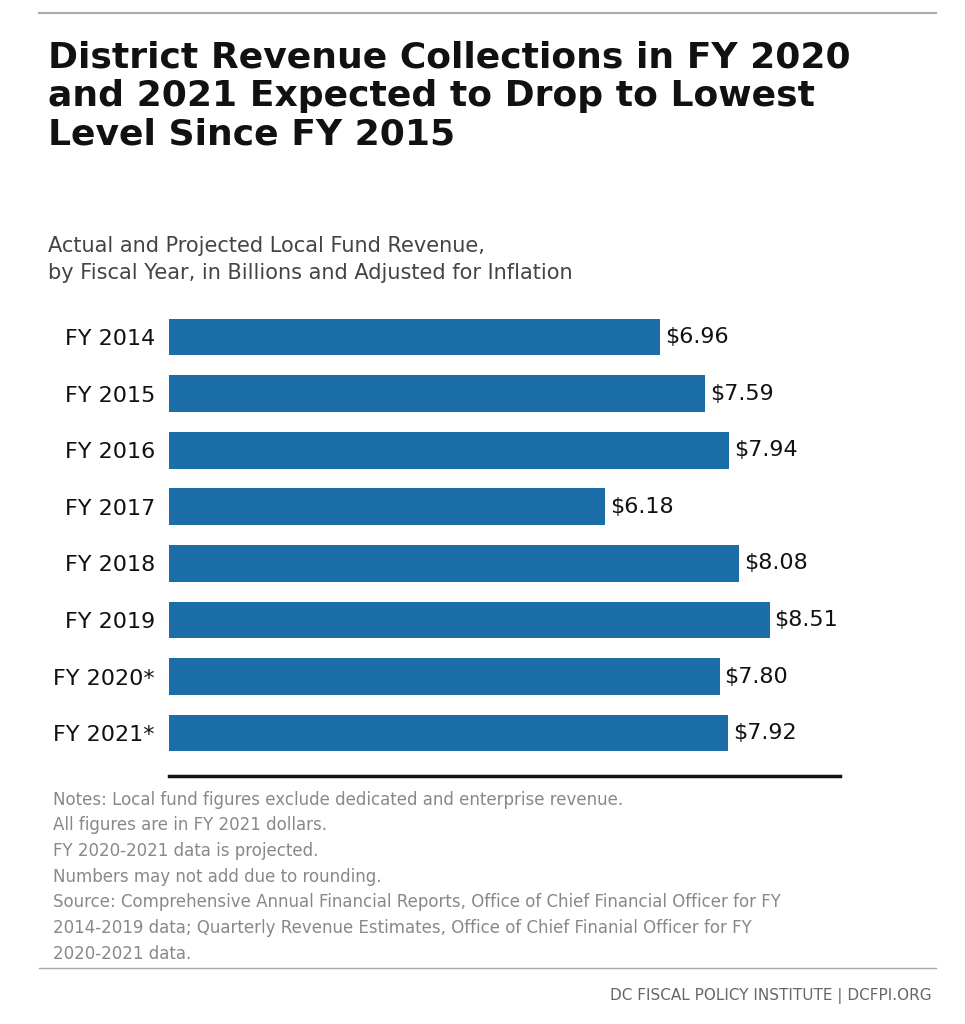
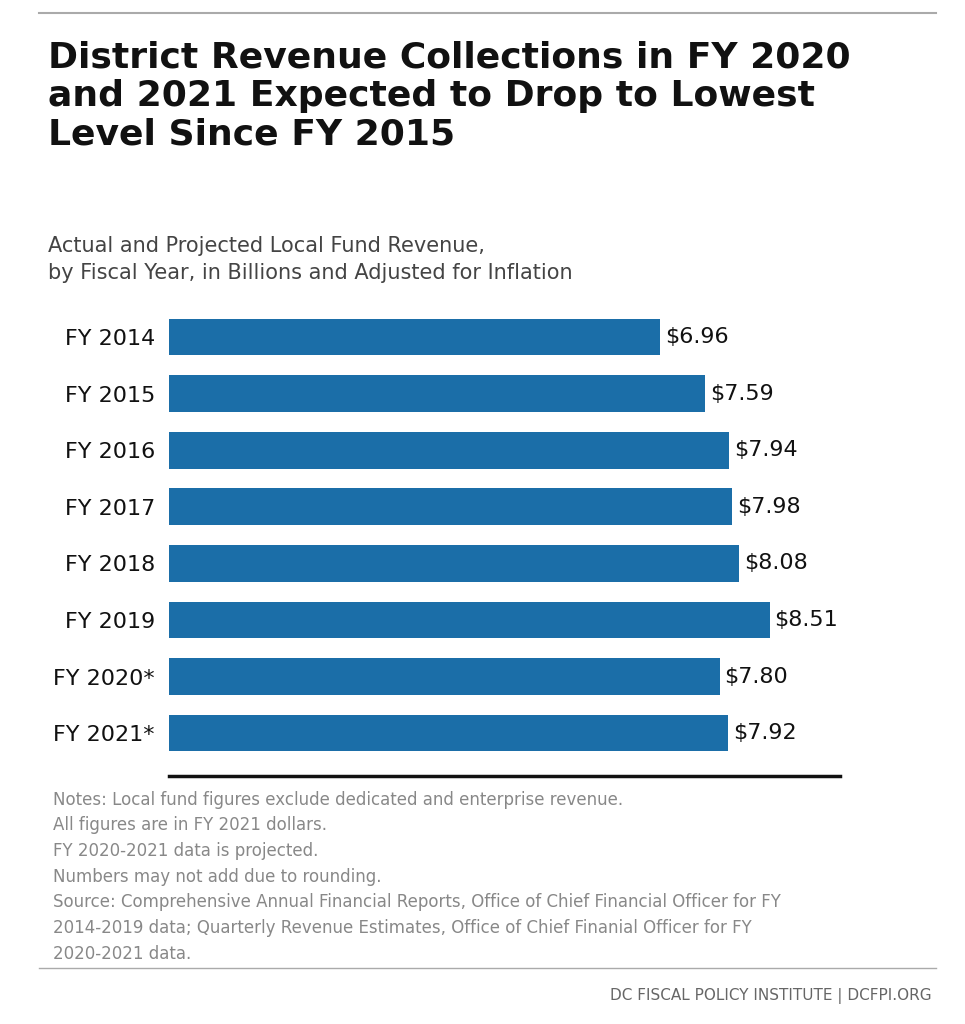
FY 2017: $6.18 -> $7.98
